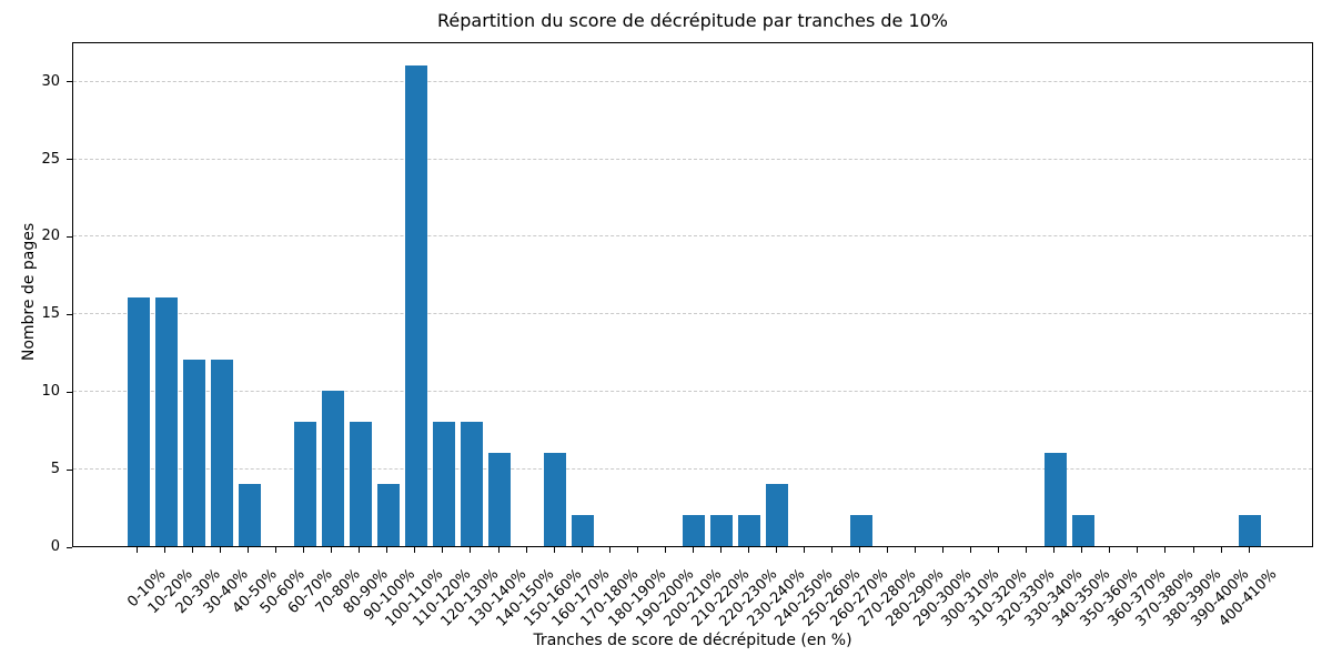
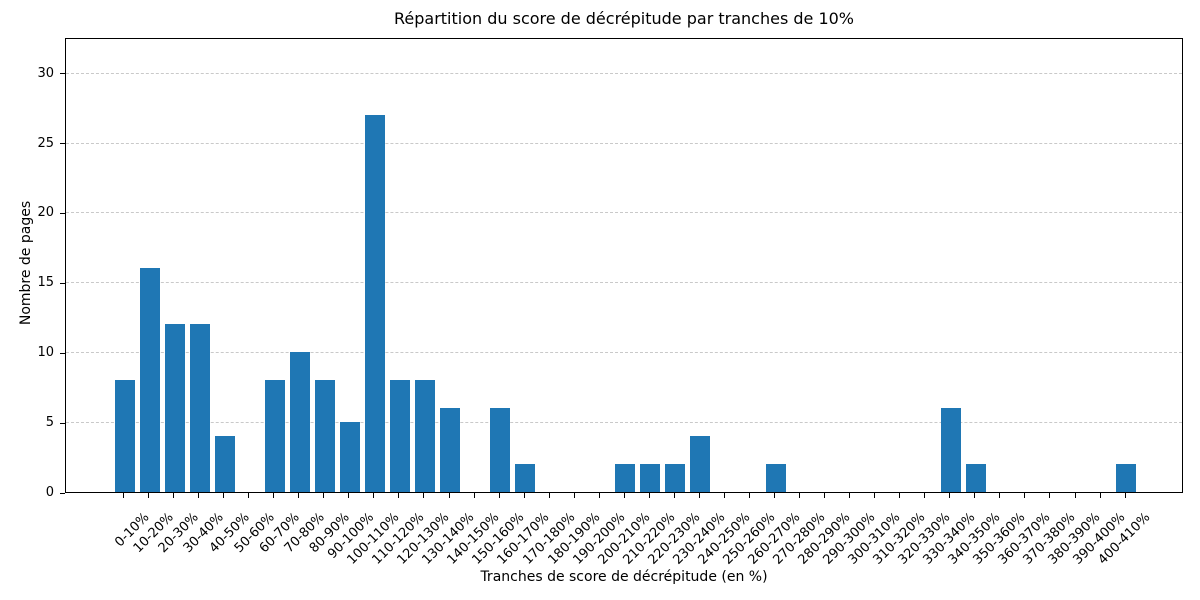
0-10%: 16 -> 8
90-100%: 4 -> 5
100-110%: 31 -> 27
